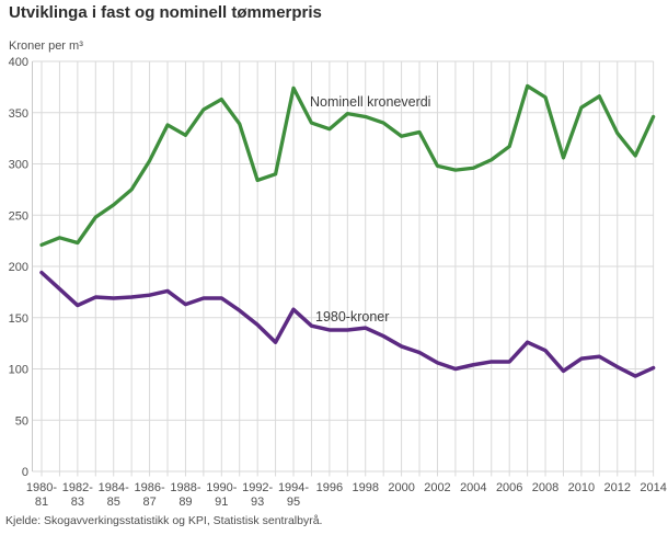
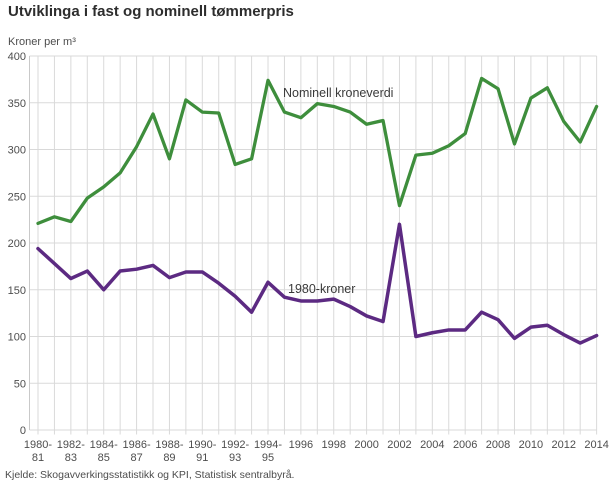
1980-kroner/1984-85: 170 -> 150
Nominell kroneverdi/1988-89: 330 -> 290
Nominell kroneverdi/1990-91: 360 -> 340
Nominell kroneverdi/2002: 300 -> 240
1980-kroner/2002: 110 -> 220
